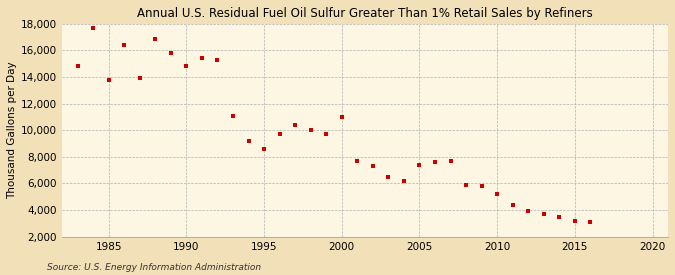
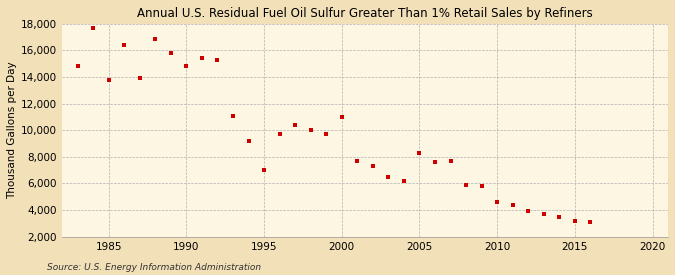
1995: 8,600 -> 7,000
2005: 7,400 -> 8,300
2010: 5,200 -> 4,600
